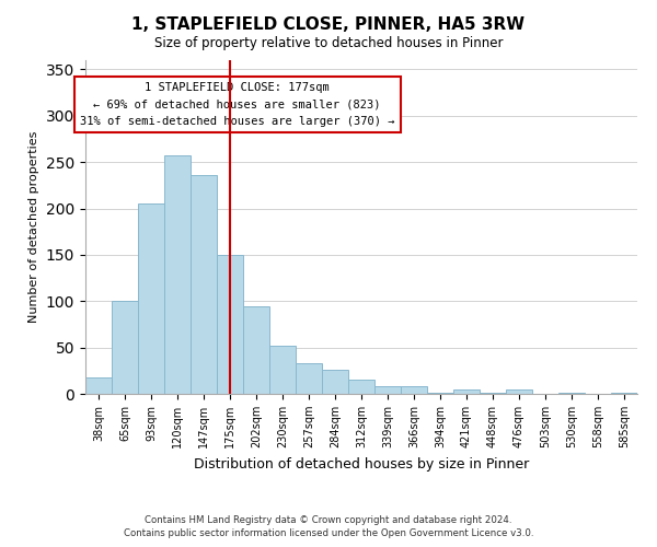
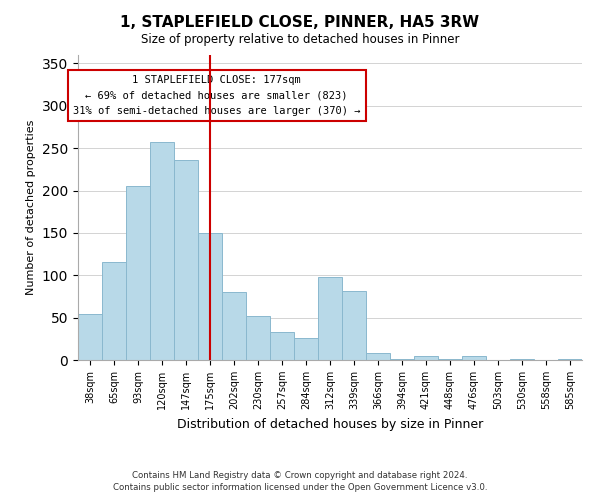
38sqm: 18 -> 54
65sqm: 100 -> 116
202sqm: 95 -> 80
312sqm: 15 -> 98
339sqm: 8 -> 82
